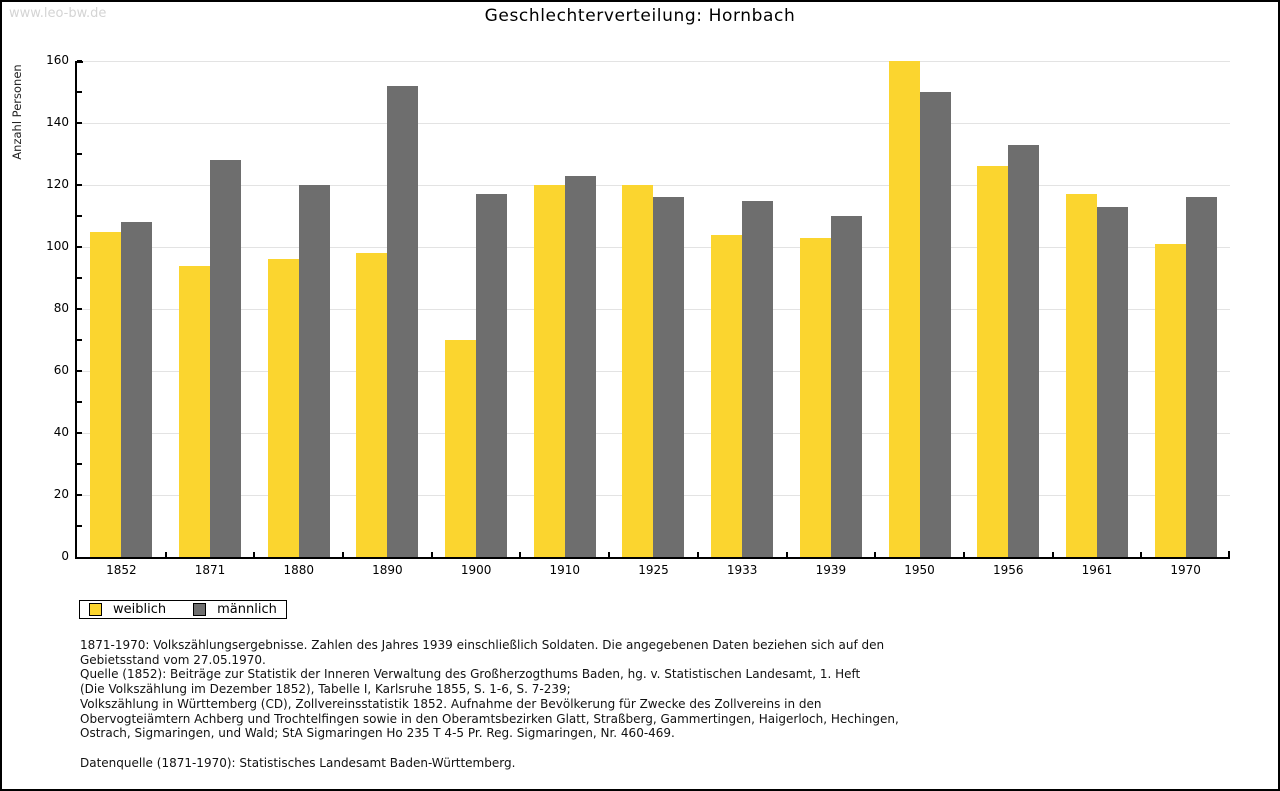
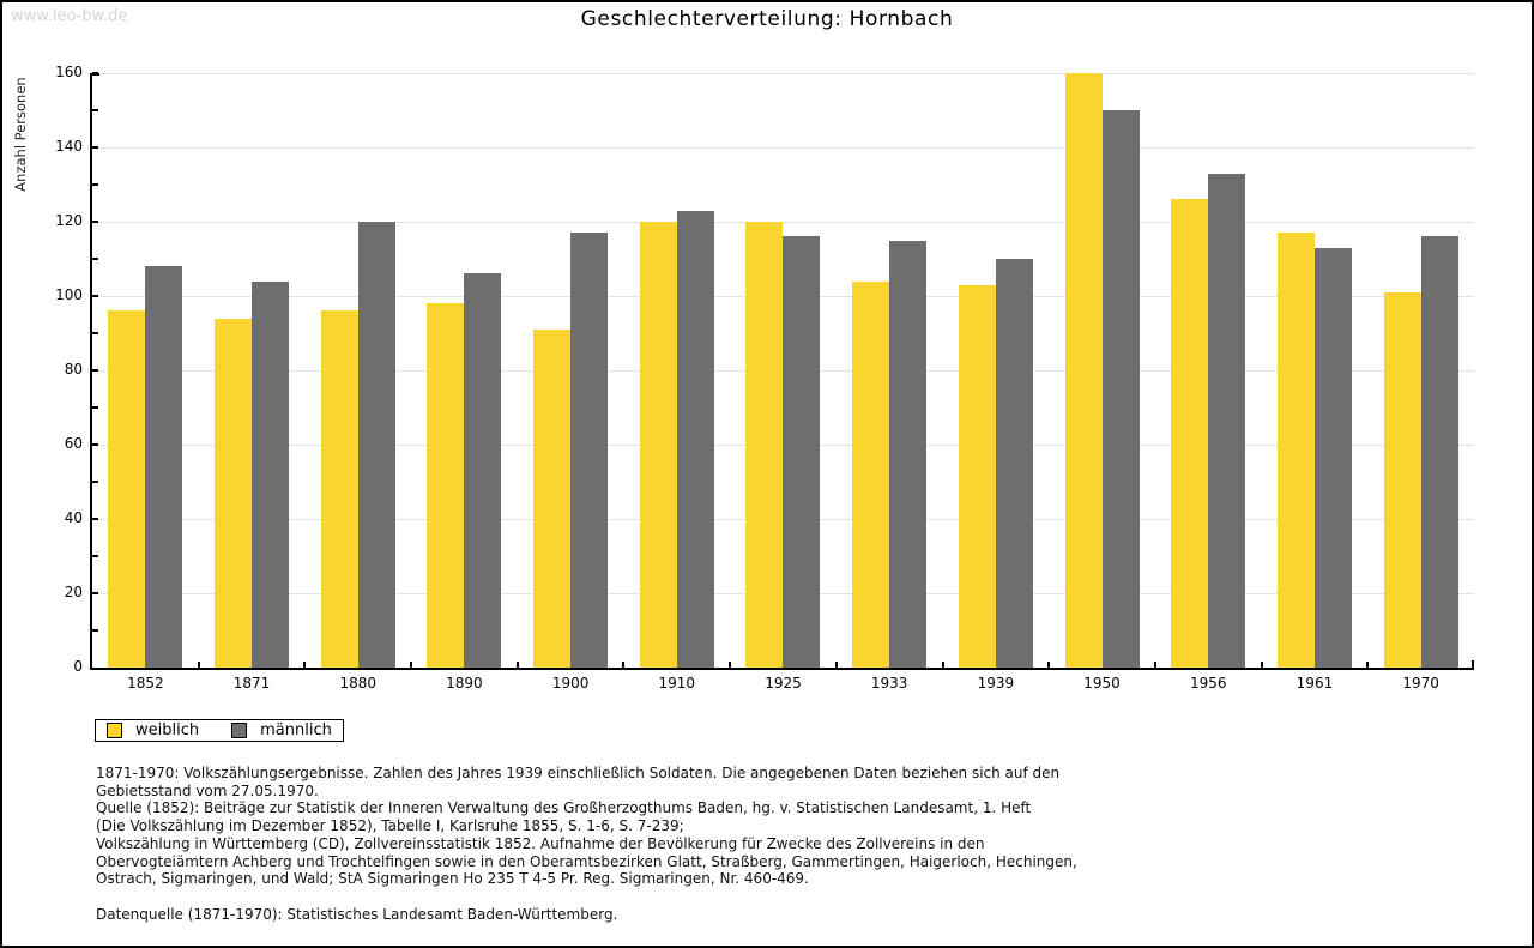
weiblich/1852: 105 -> 96
männlich/1871: 128 -> 104
männlich/1890: 152 -> 106
weiblich/1900: 70 -> 91
